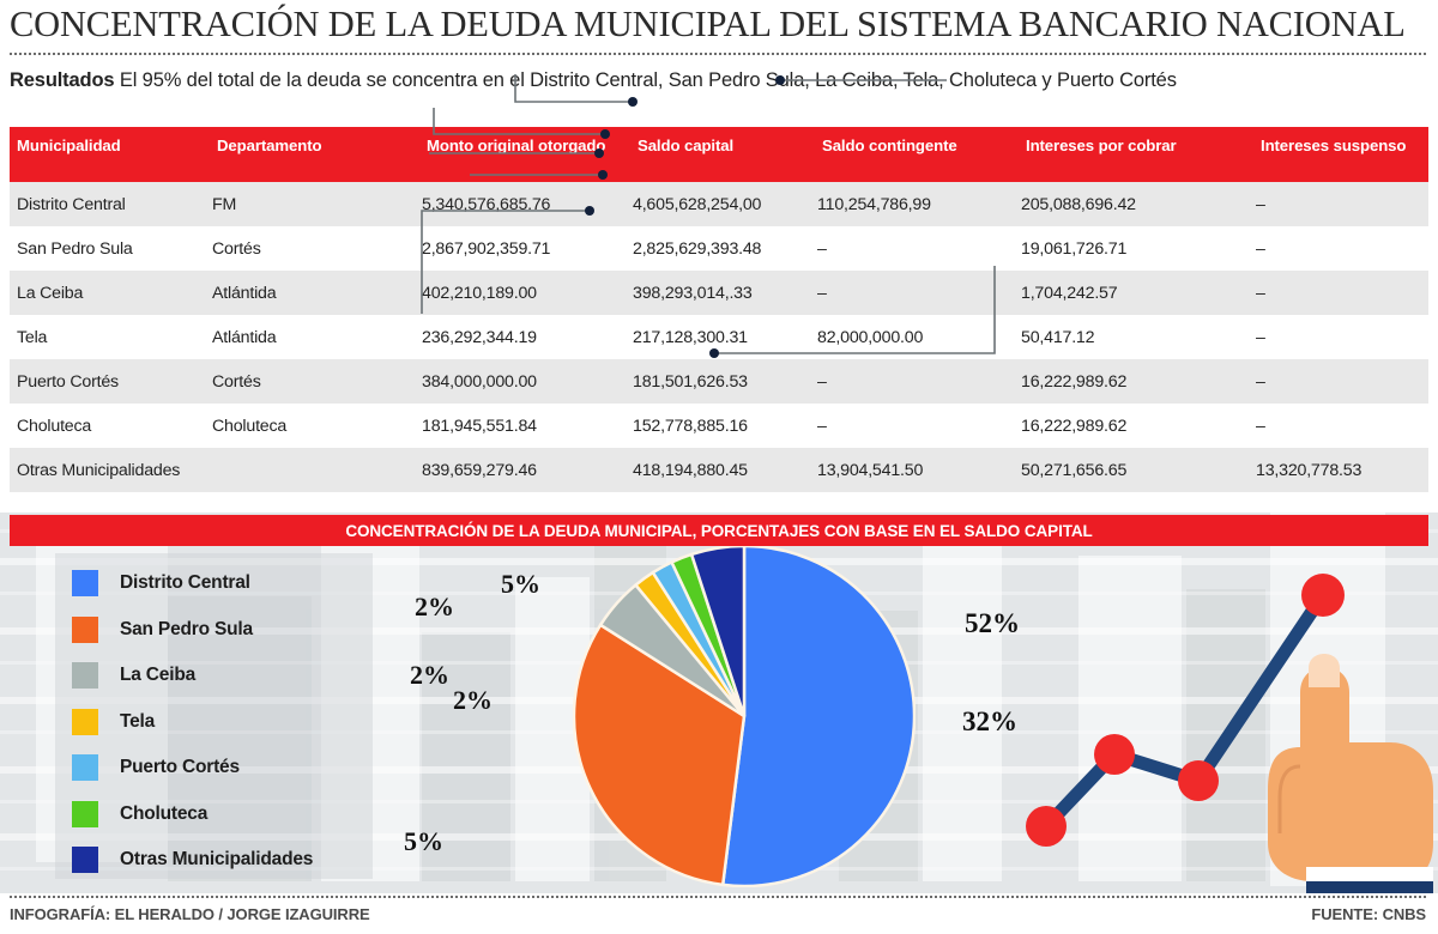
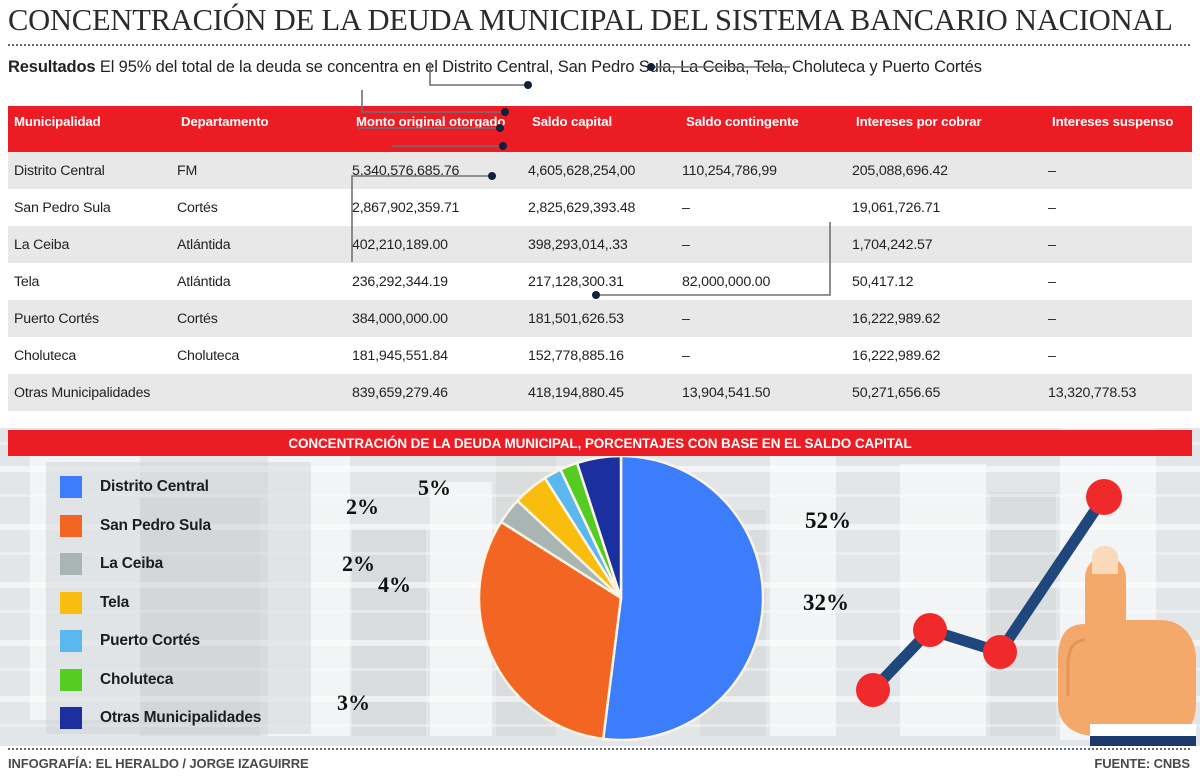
La Ceiba: 5% -> 3%
Tela: 2% -> 4%
